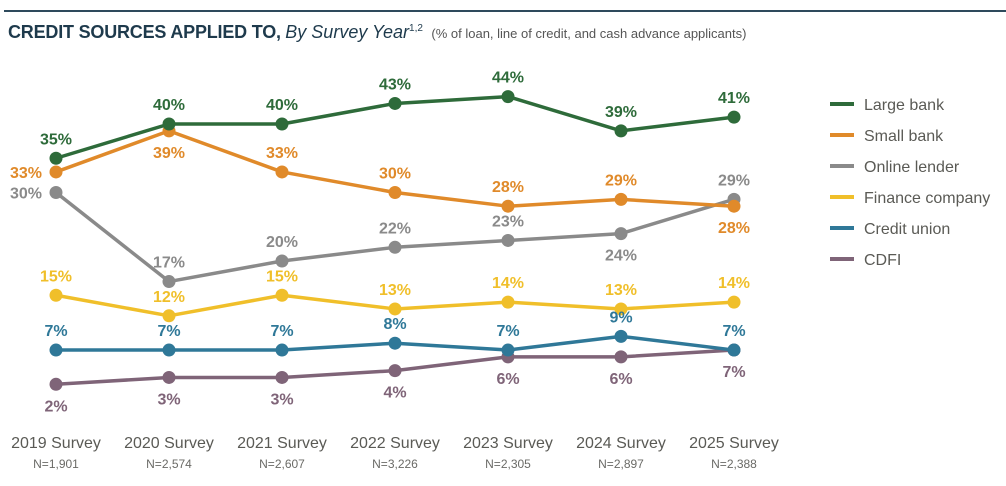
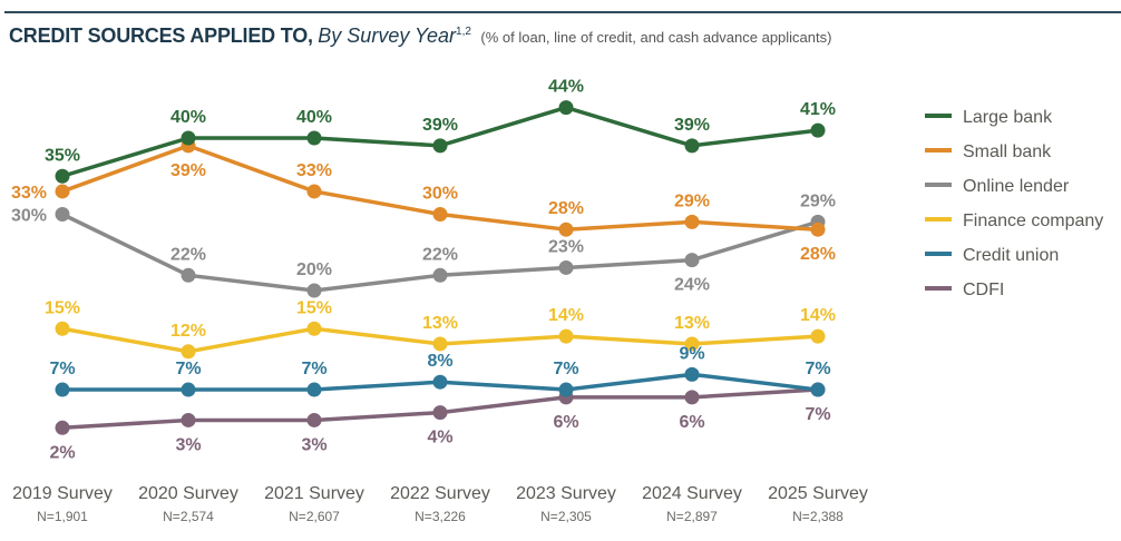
Online lender/2020 Survey: 17% -> 22%
Large bank/2022 Survey: 43% -> 39%
